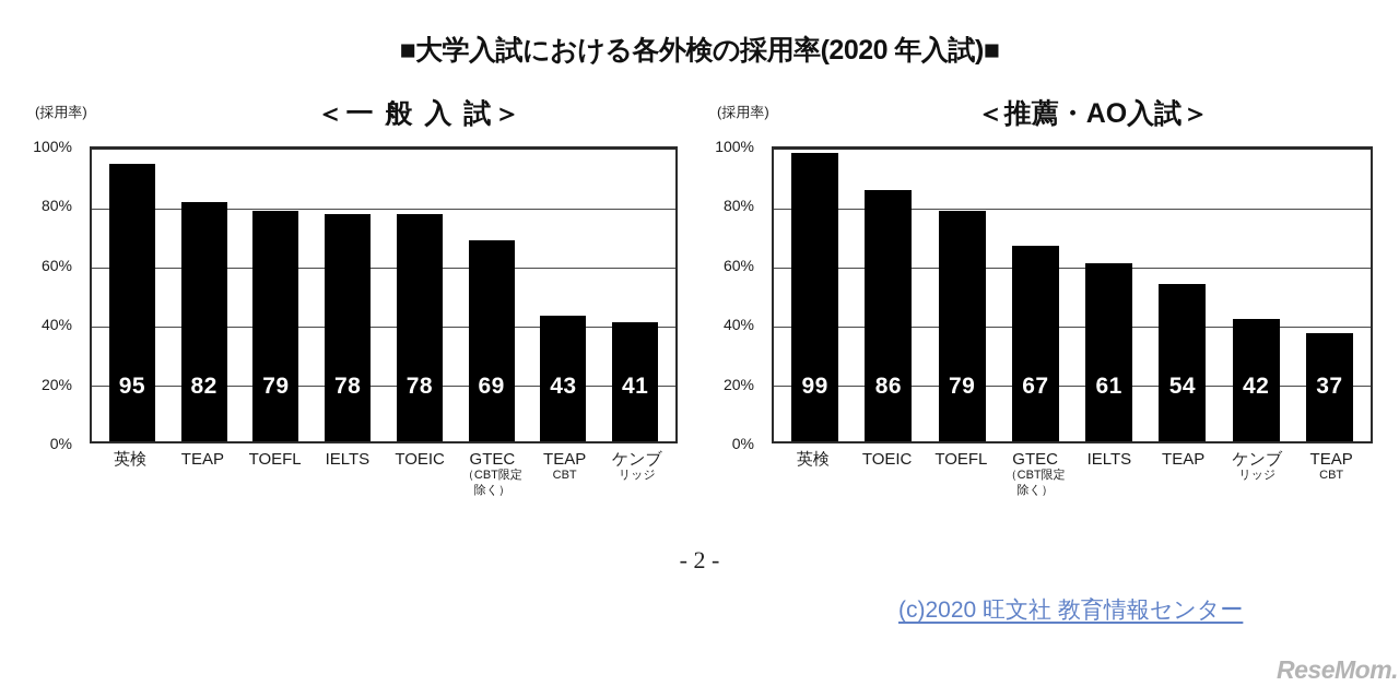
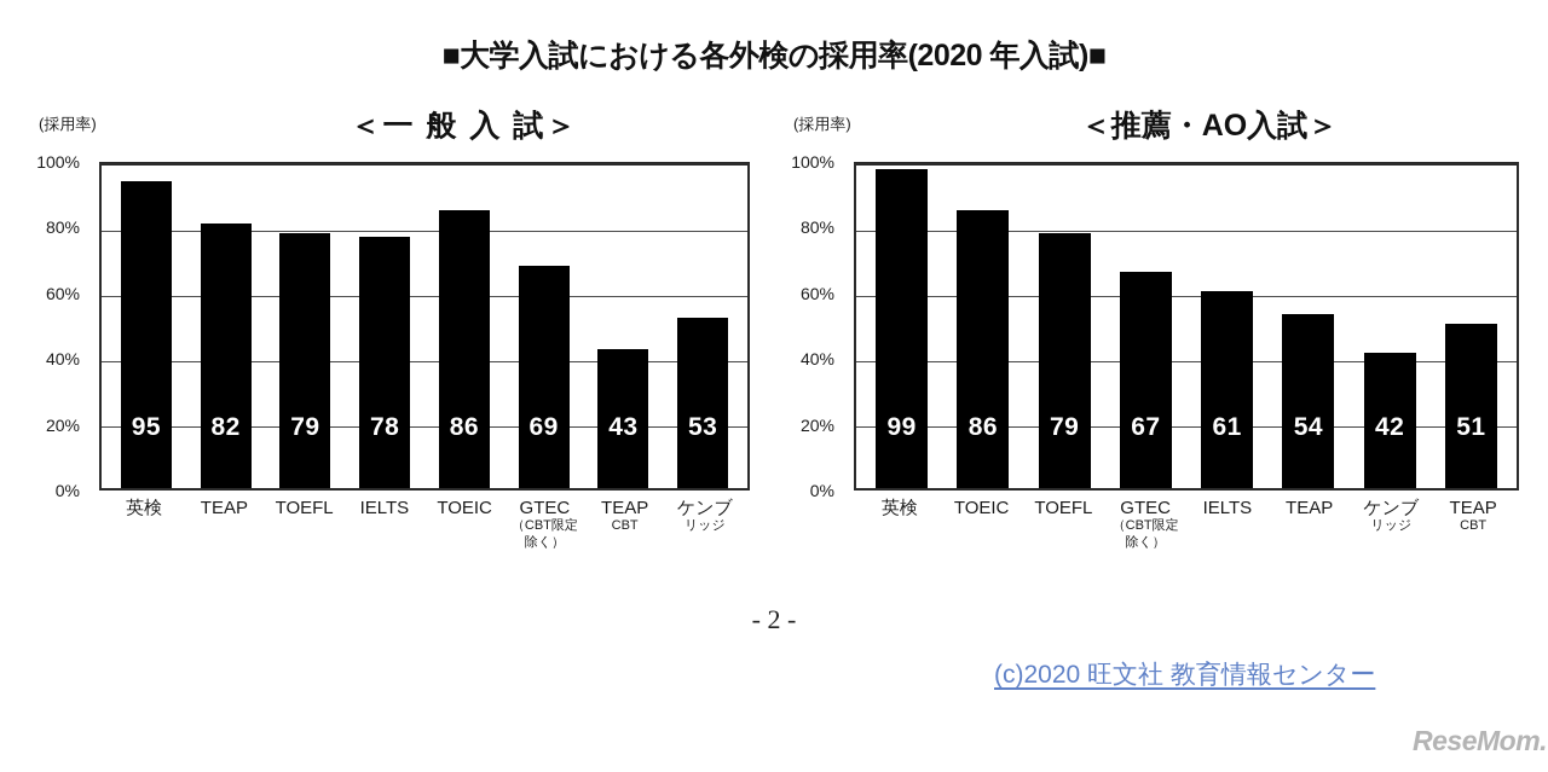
＜一 般 入 試＞/TOEIC: 78 -> 86
＜一 般 入 試＞/ケンブリッジ: 41 -> 53
＜推薦・AO入試＞/TEAP CBT: 37 -> 51
